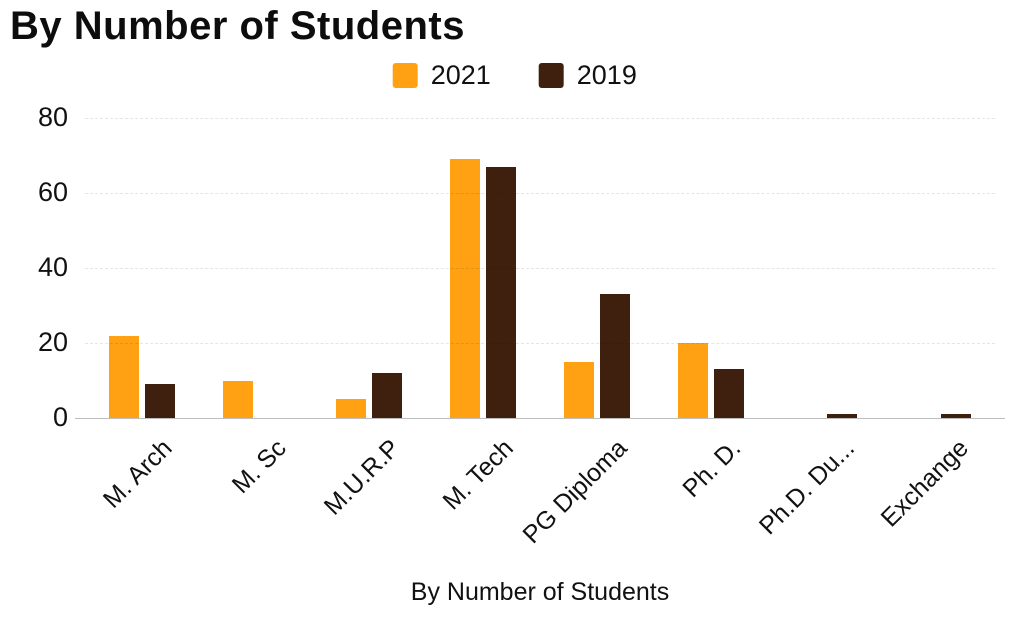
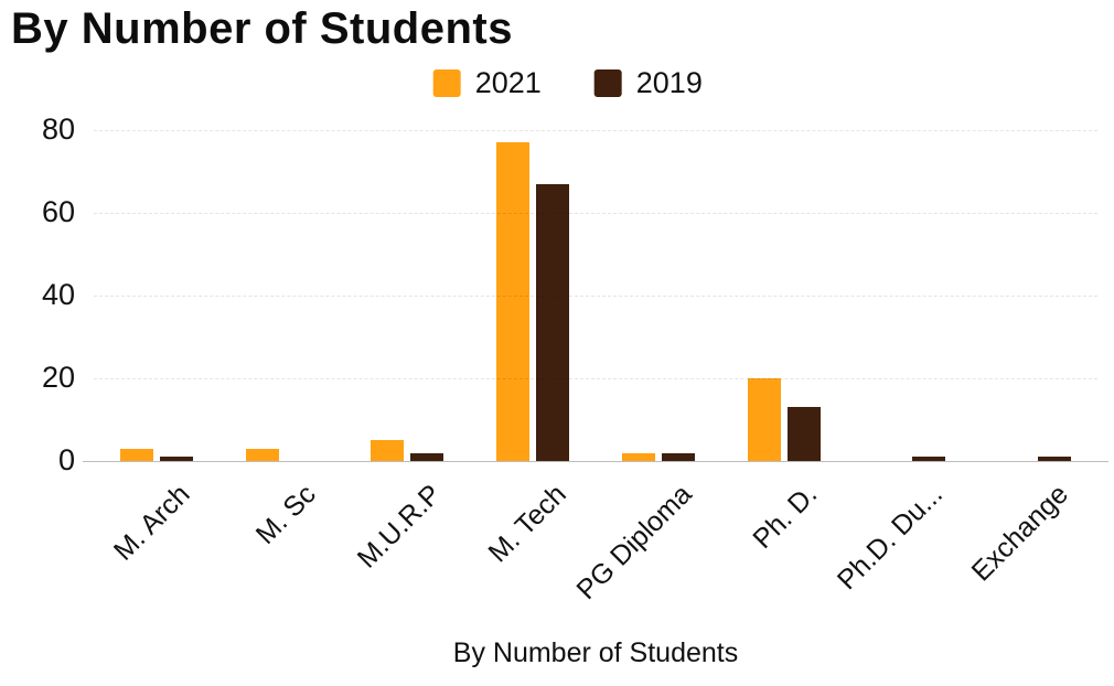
2021/M. Arch: 22 -> 3
2019/M. Arch: 9 -> 1
2021/M. Sc: 10 -> 3
2019/M.U.R.P: 12 -> 2
2021/M. Tech: 69 -> 77
2021/PG Diploma: 15 -> 2
2019/PG Diploma: 33 -> 2
